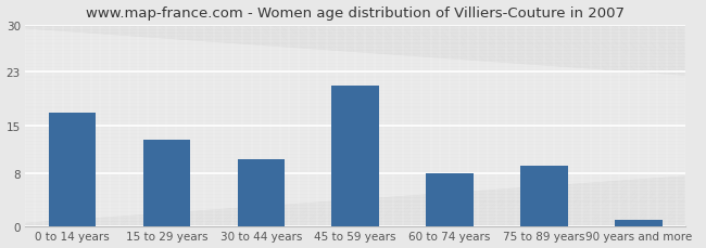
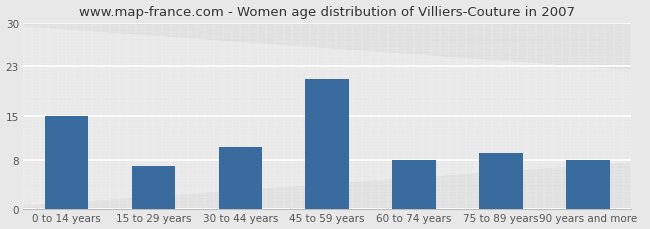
0 to 14 years: 17 -> 15
15 to 29 years: 13 -> 7
90 years and more: 1 -> 8
